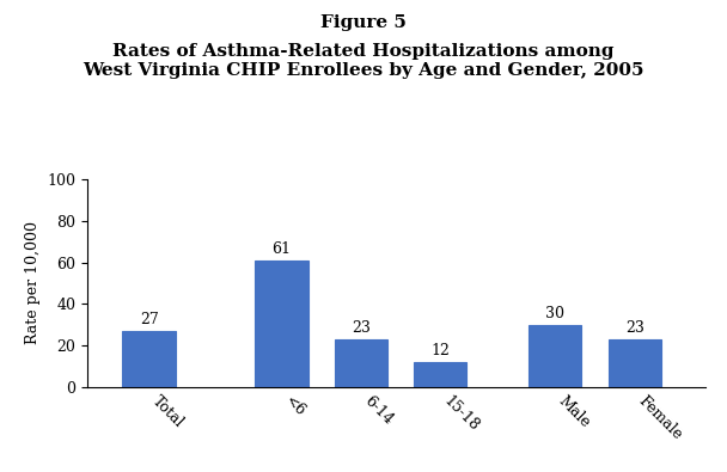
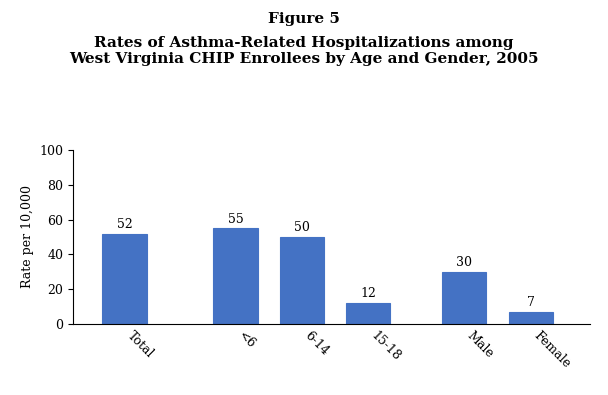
Total: 27 -> 52
<6: 61 -> 55
6-14: 23 -> 50
Female: 23 -> 7
